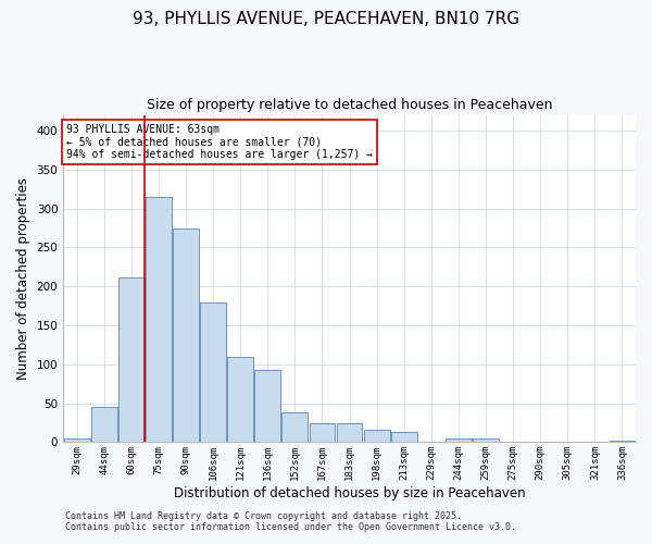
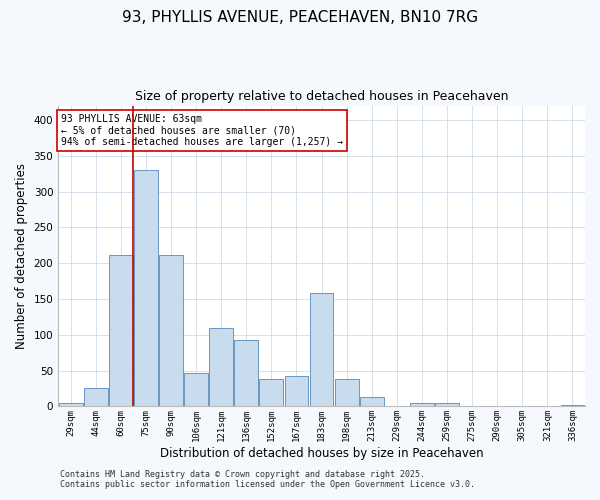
44sqm: 45 -> 26
75sqm: 315 -> 330
90sqm: 274 -> 212
106sqm: 179 -> 46
167sqm: 24 -> 42
183sqm: 24 -> 158
198sqm: 16 -> 38
